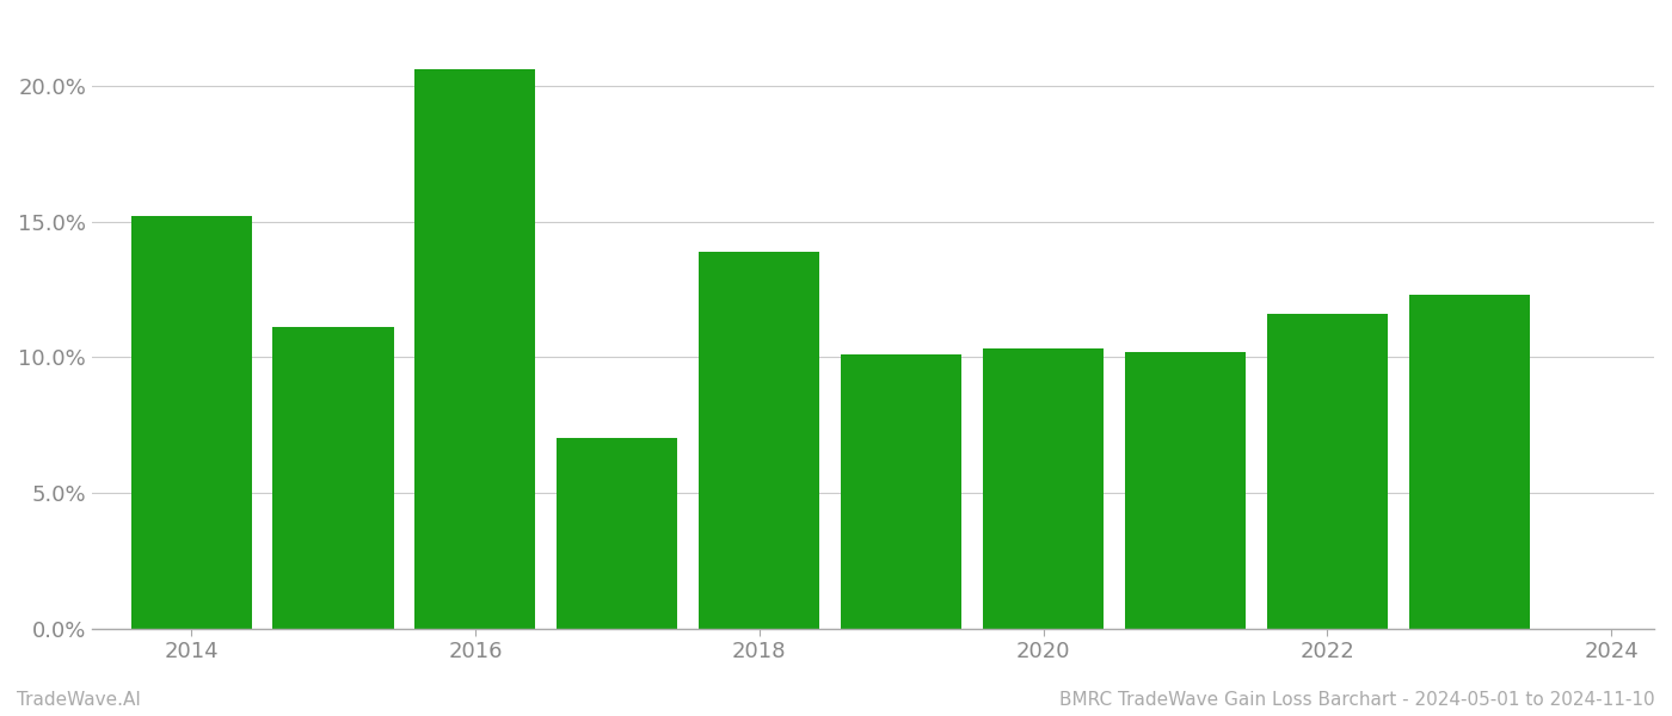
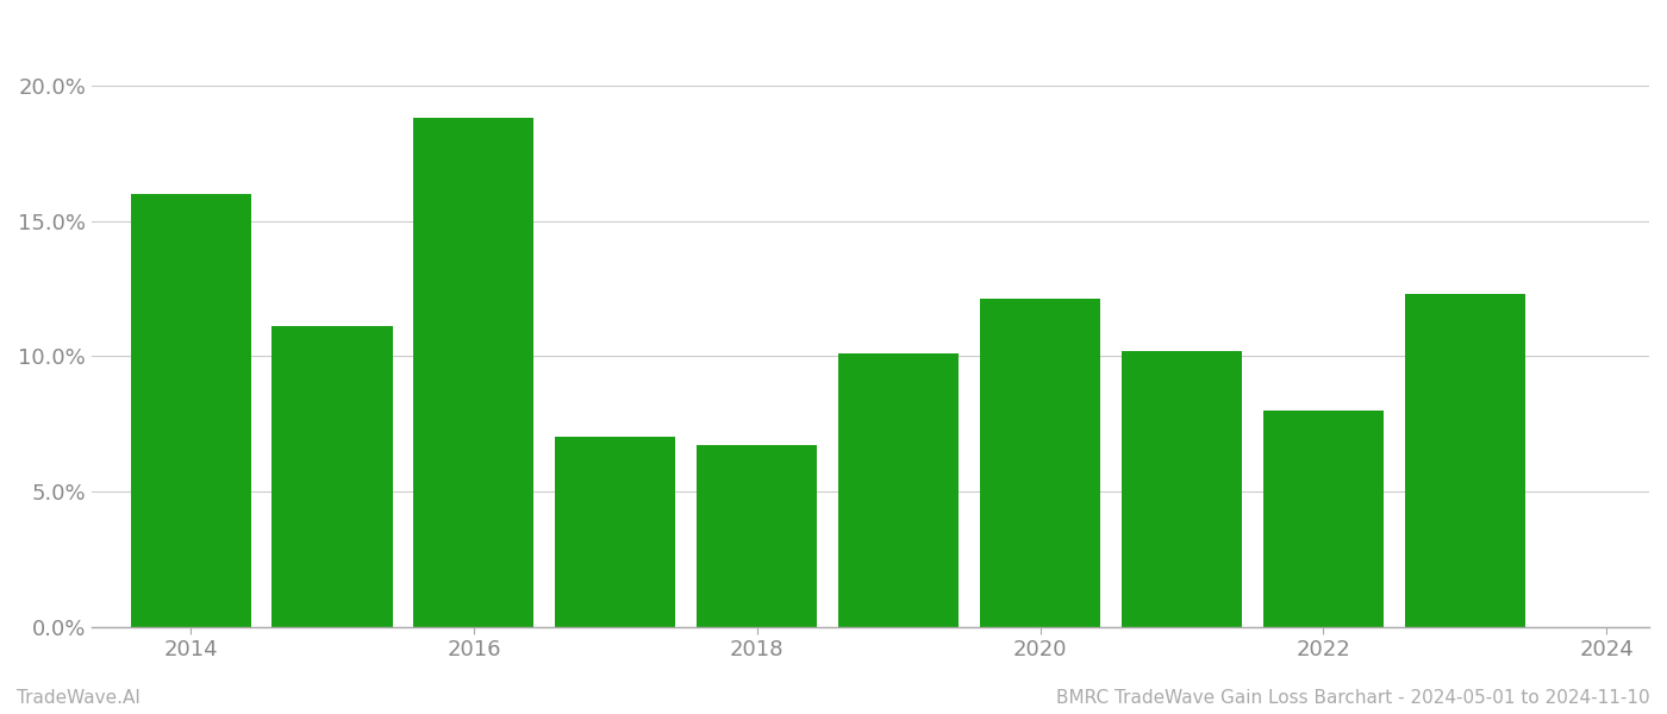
2014: 15.2% -> 16.0%
2016: 20.6% -> 18.8%
2018: 13.9% -> 6.7%
2020: 10.3% -> 12.1%
2022: 11.6% -> 8.0%
